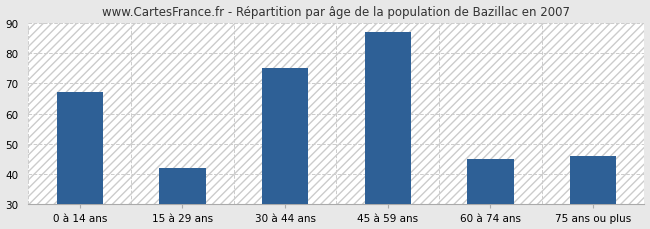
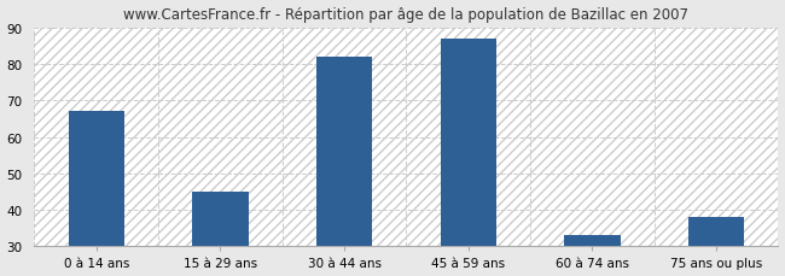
15 à 29 ans: 42 -> 45
30 à 44 ans: 75 -> 82
60 à 74 ans: 45 -> 33
75 ans ou plus: 46 -> 38
